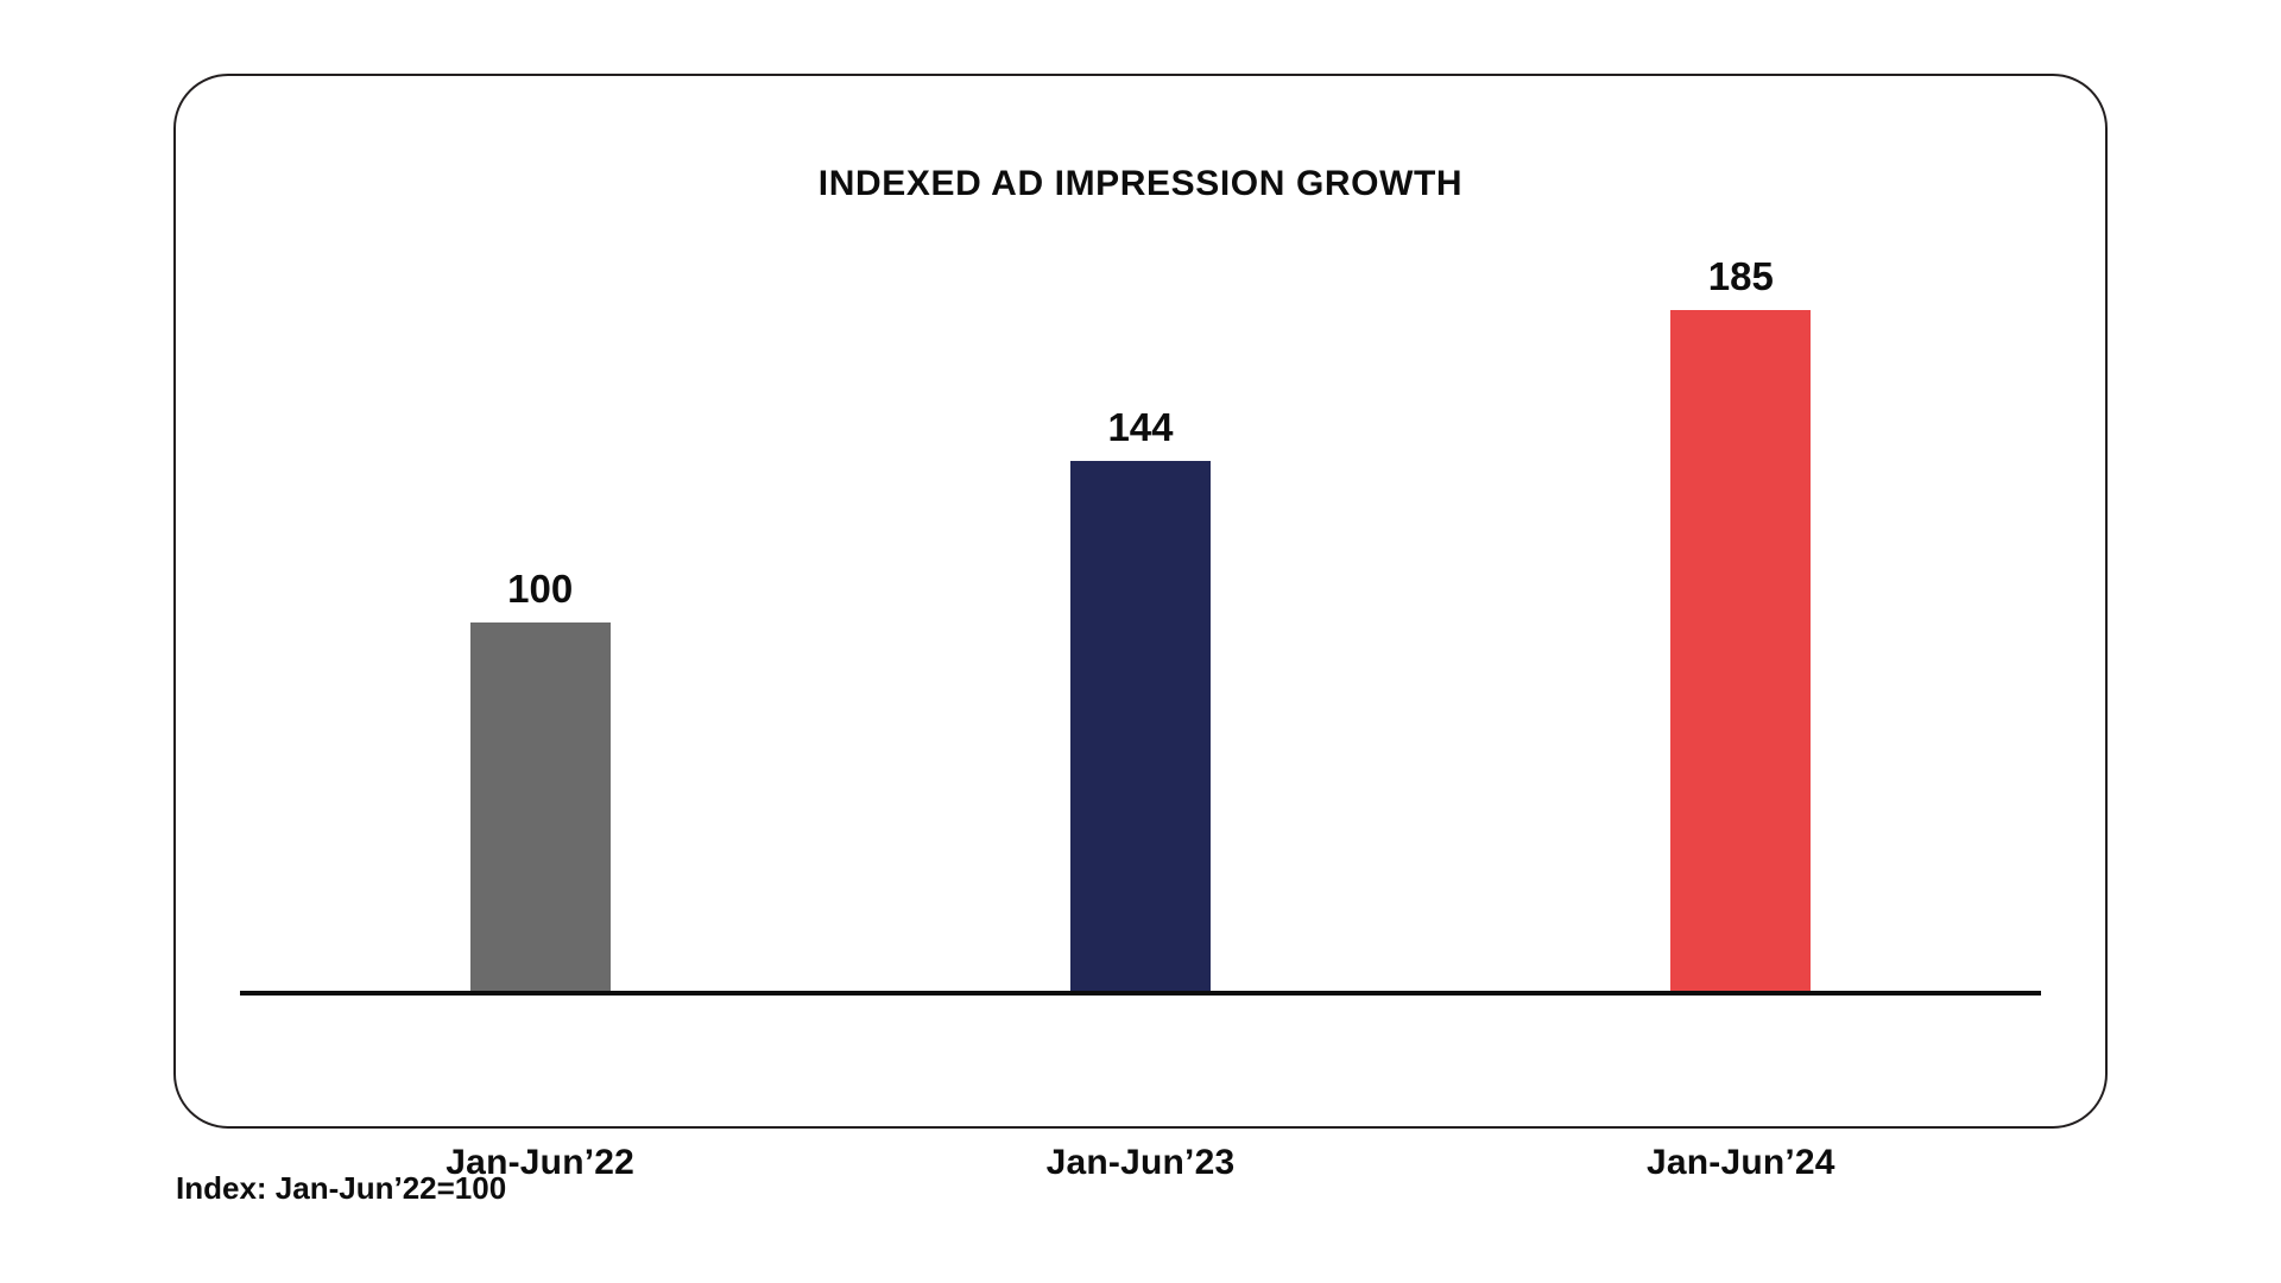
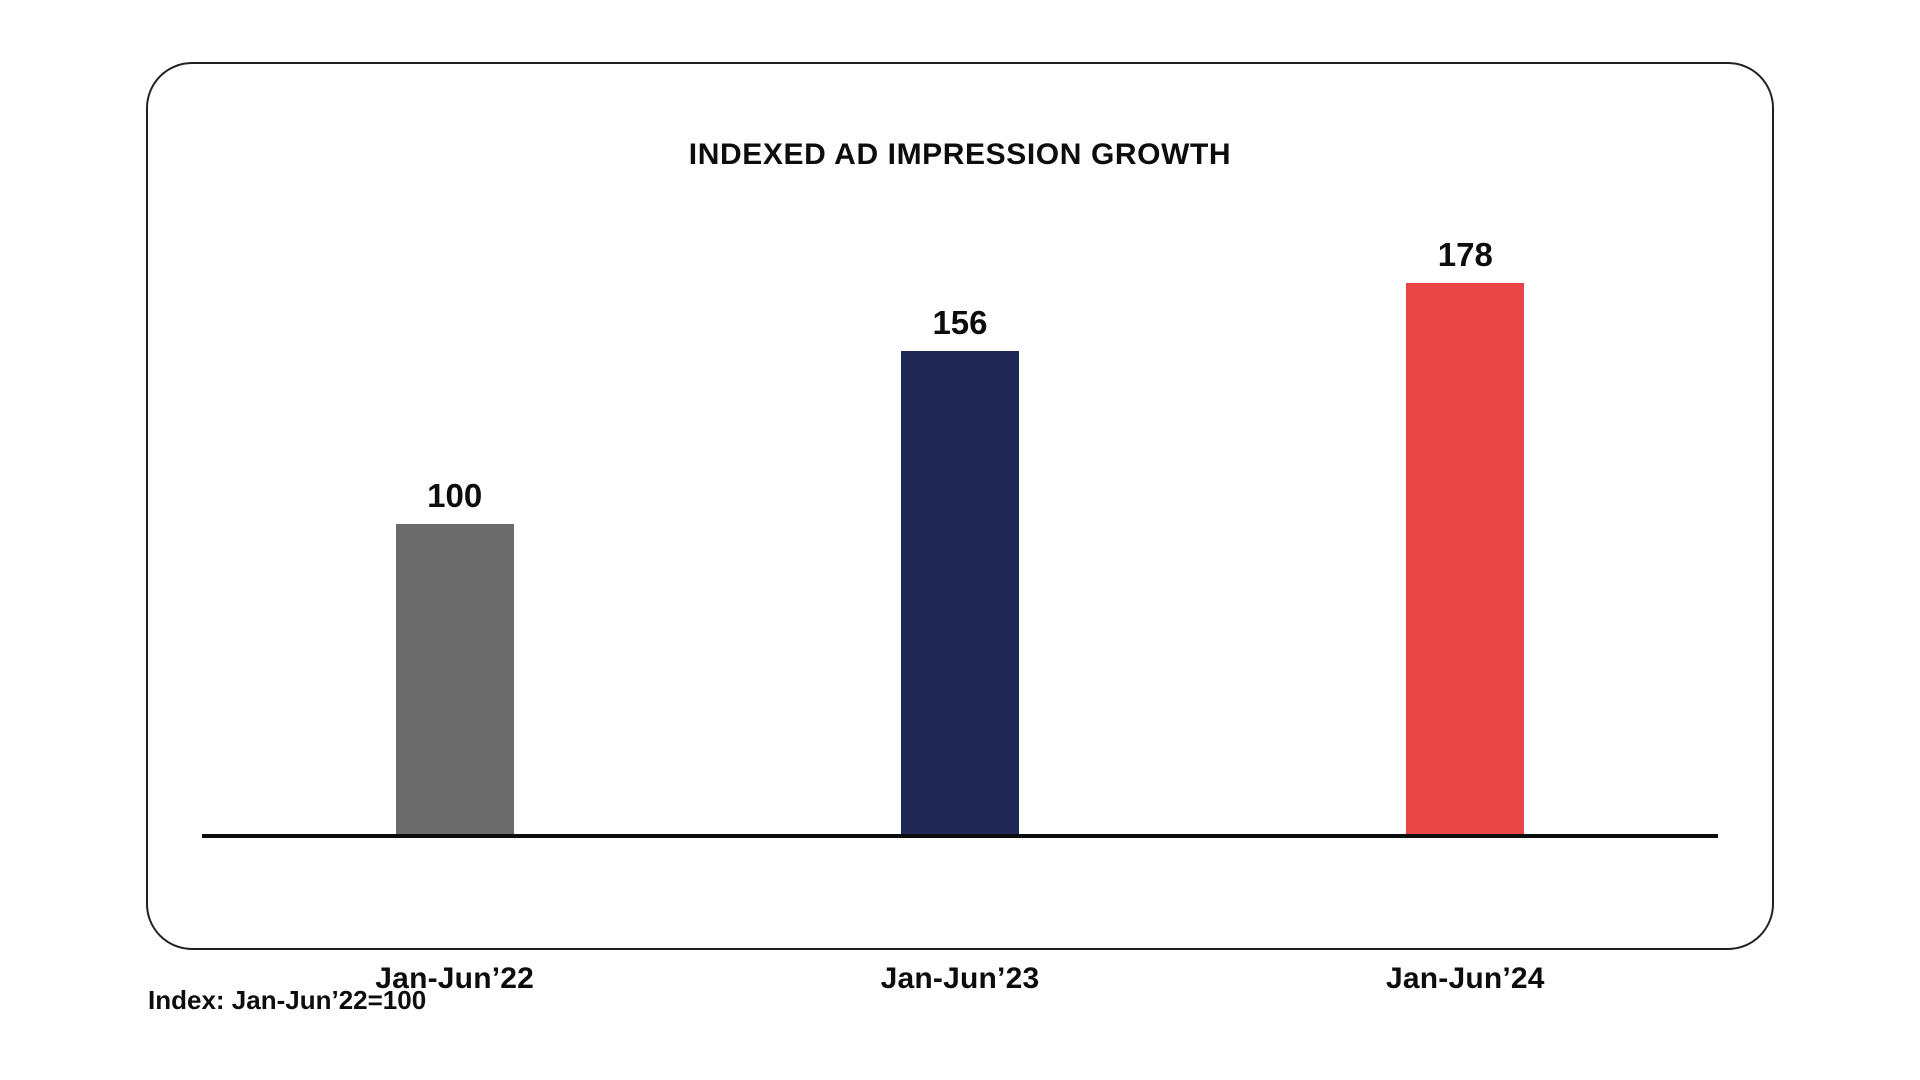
Jan-Jun’23: 144 -> 156
Jan-Jun’24: 185 -> 178
